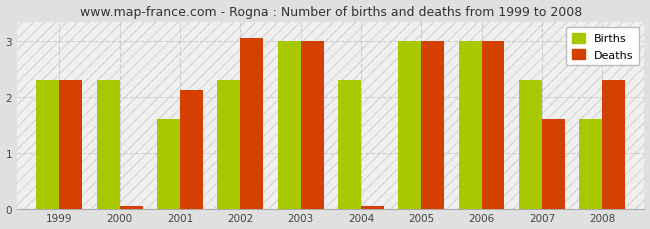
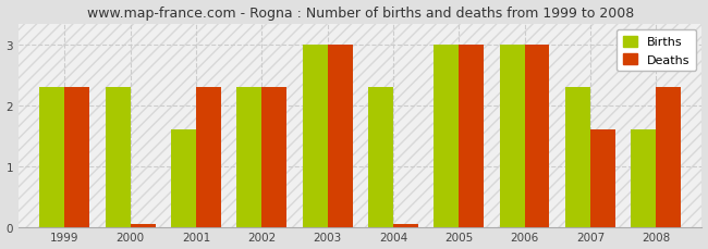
Deaths/2001: 2.12 -> 2.30
Deaths/2002: 3.06 -> 2.30
